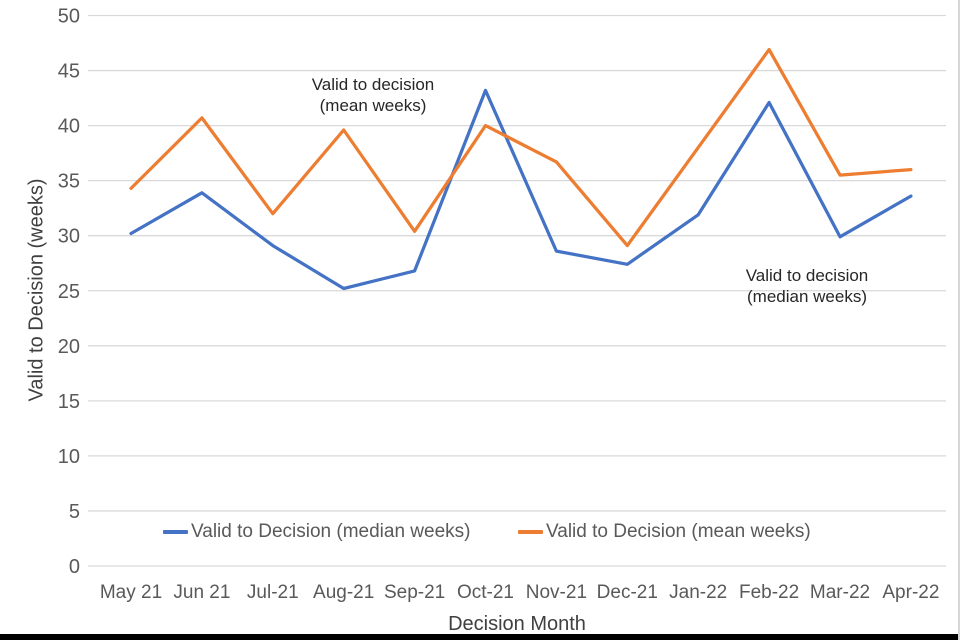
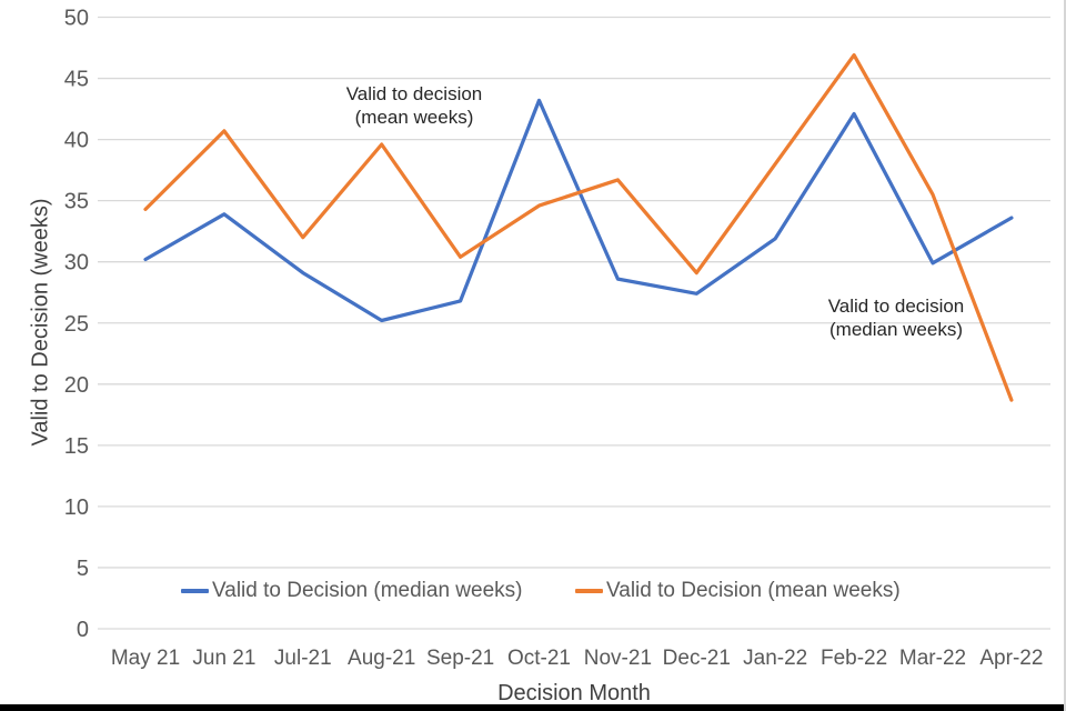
Valid to Decision (mean weeks)/Oct-21: 40.0 -> 34.6
Valid to Decision (mean weeks)/Apr-22: 36.0 -> 18.7
